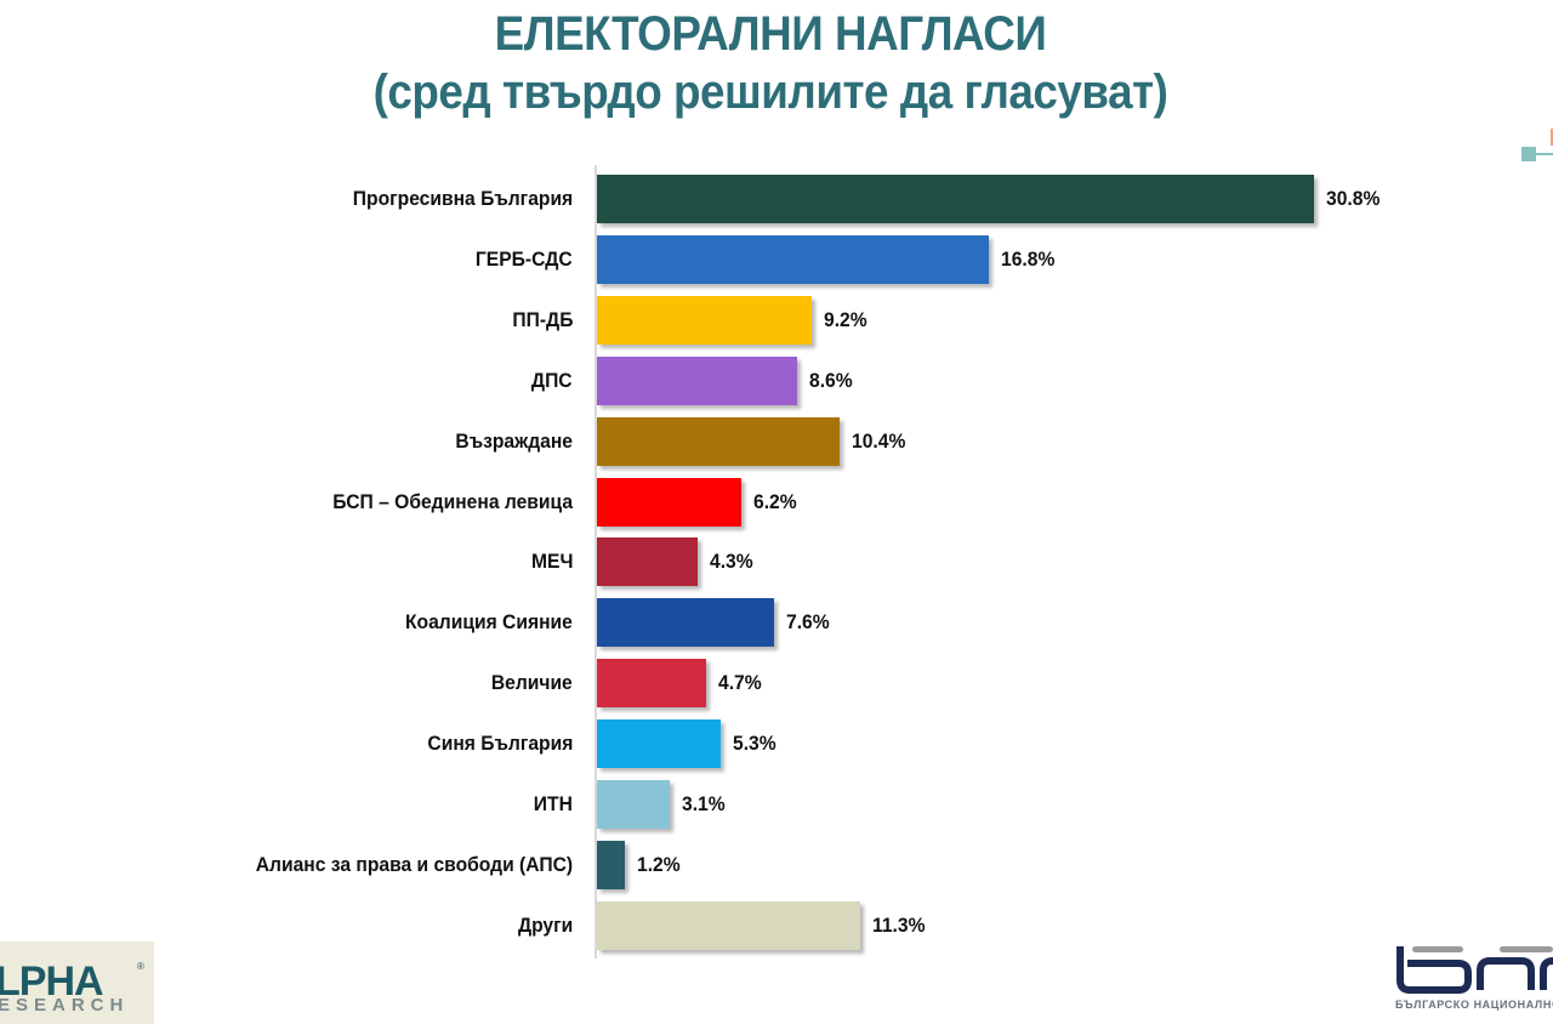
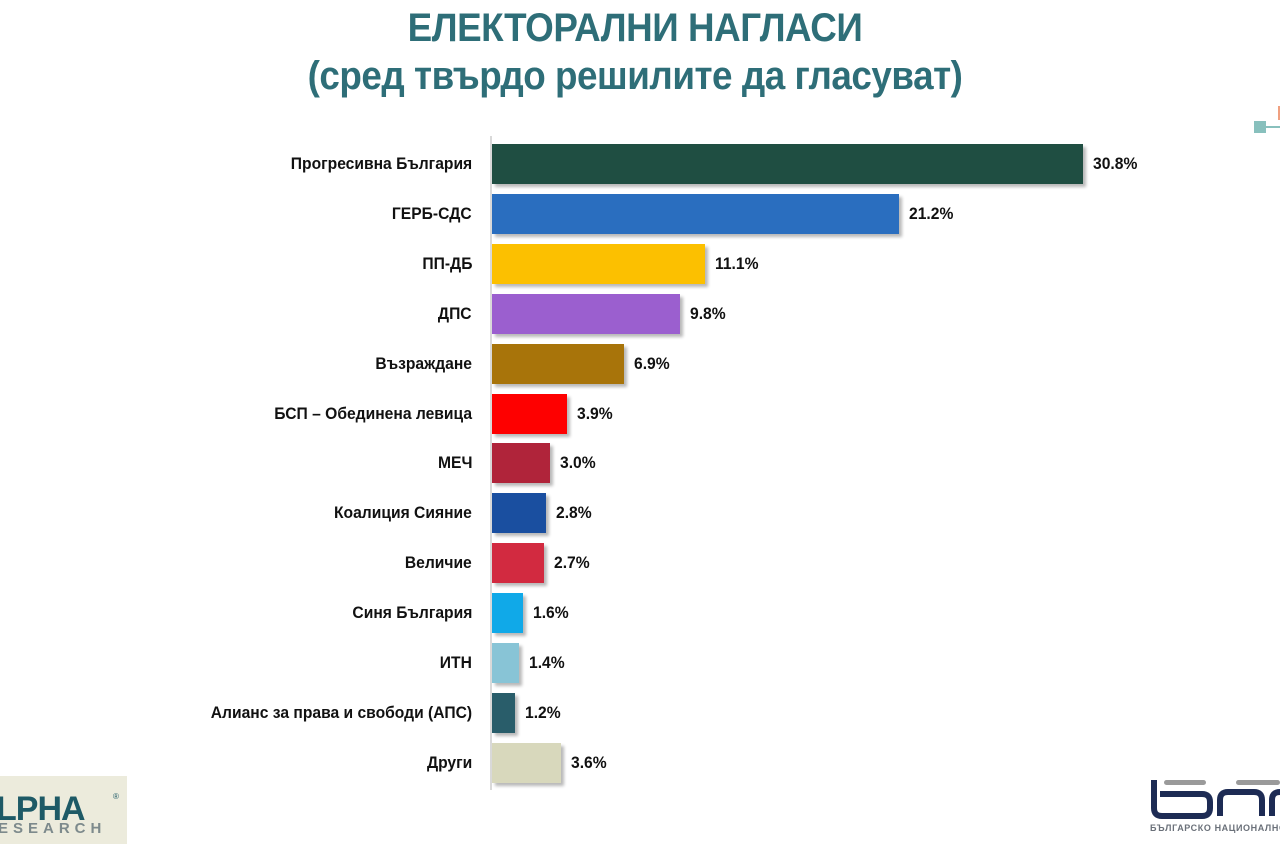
ГЕРБ-СДС: 16.8% -> 21.2%
ПП-ДБ: 9.2% -> 11.1%
ДПС: 8.6% -> 9.8%
Възраждане: 10.4% -> 6.9%
БСП – Обединена левица: 6.2% -> 3.9%
МЕЧ: 4.3% -> 3.0%
Коалиция Сияние: 7.6% -> 2.8%
Величие: 4.7% -> 2.7%
Синя България: 5.3% -> 1.6%
ИТН: 3.1% -> 1.4%
Други: 11.3% -> 3.6%
